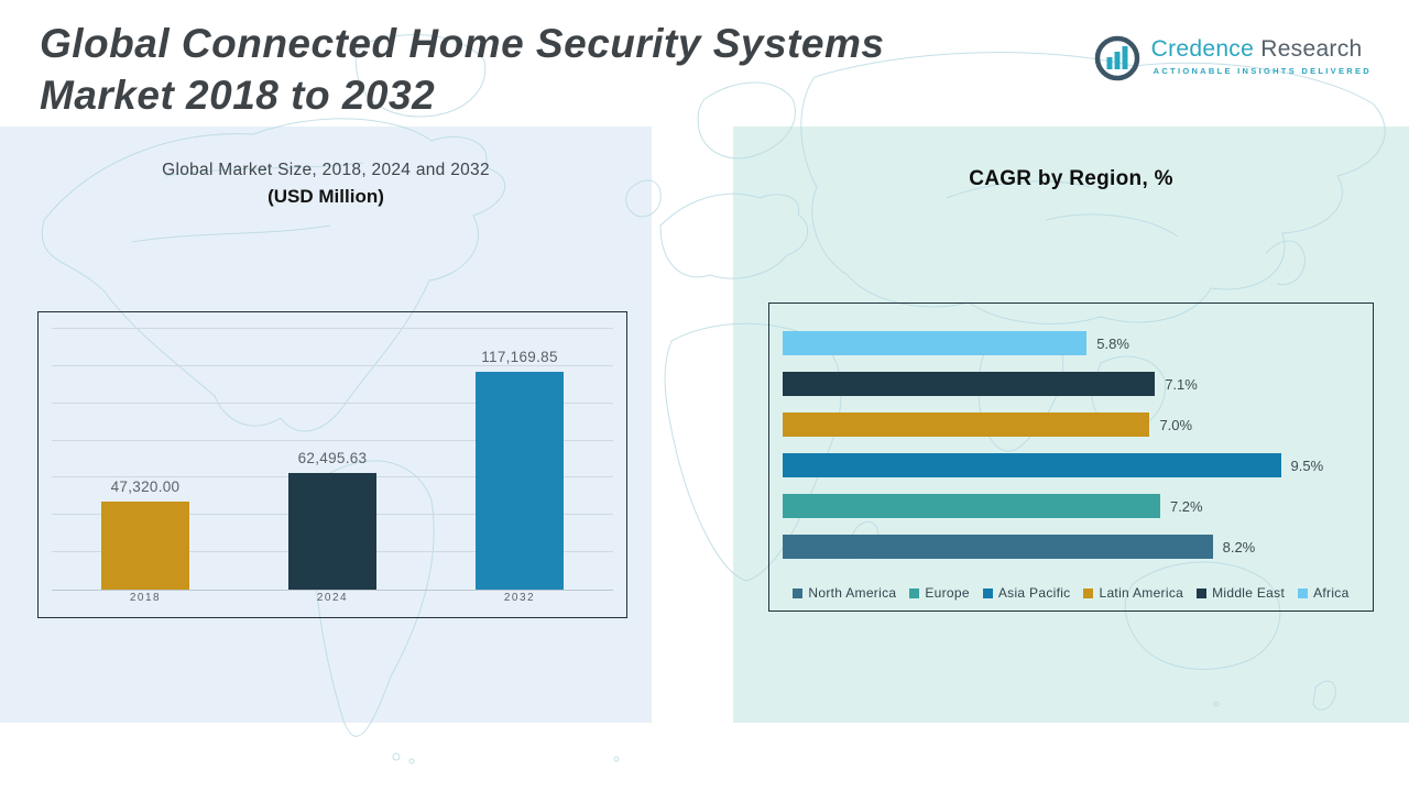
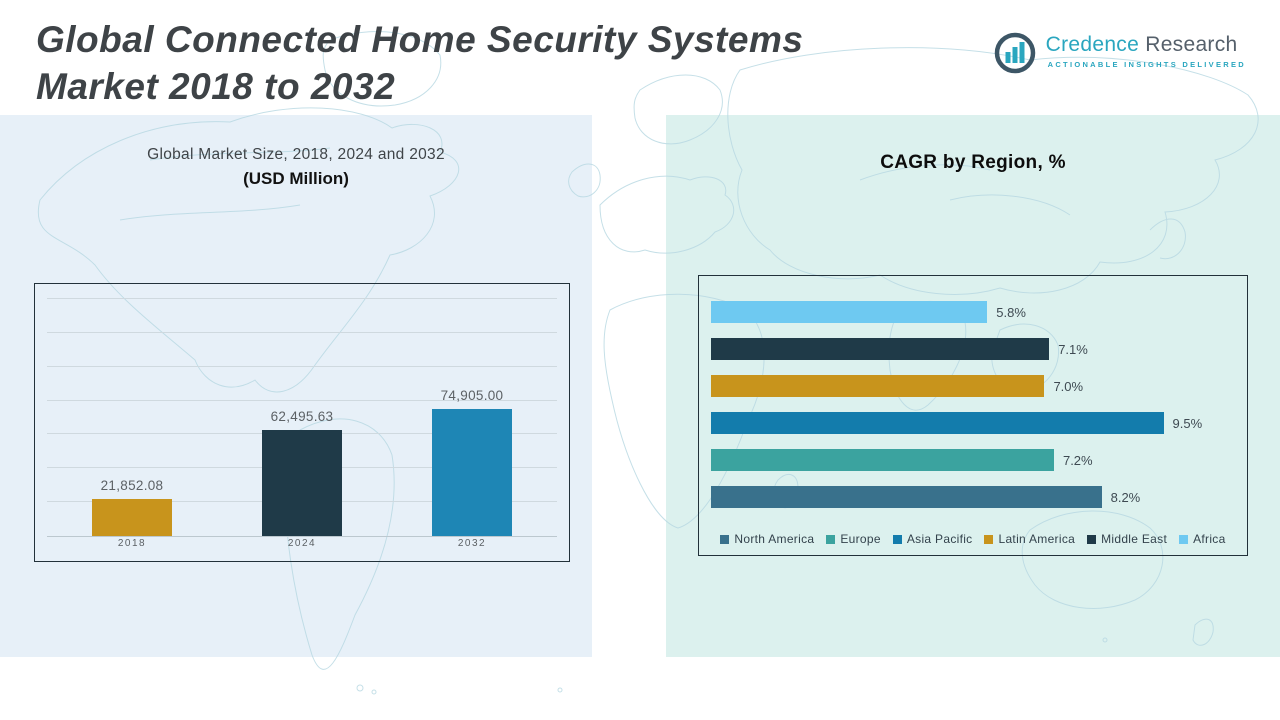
Global Market Size, 2018, 2024 and 2032/2018: 47,320.00 -> 21,852.08
Global Market Size, 2018, 2024 and 2032/2032: 117,169.85 -> 74,905.00
